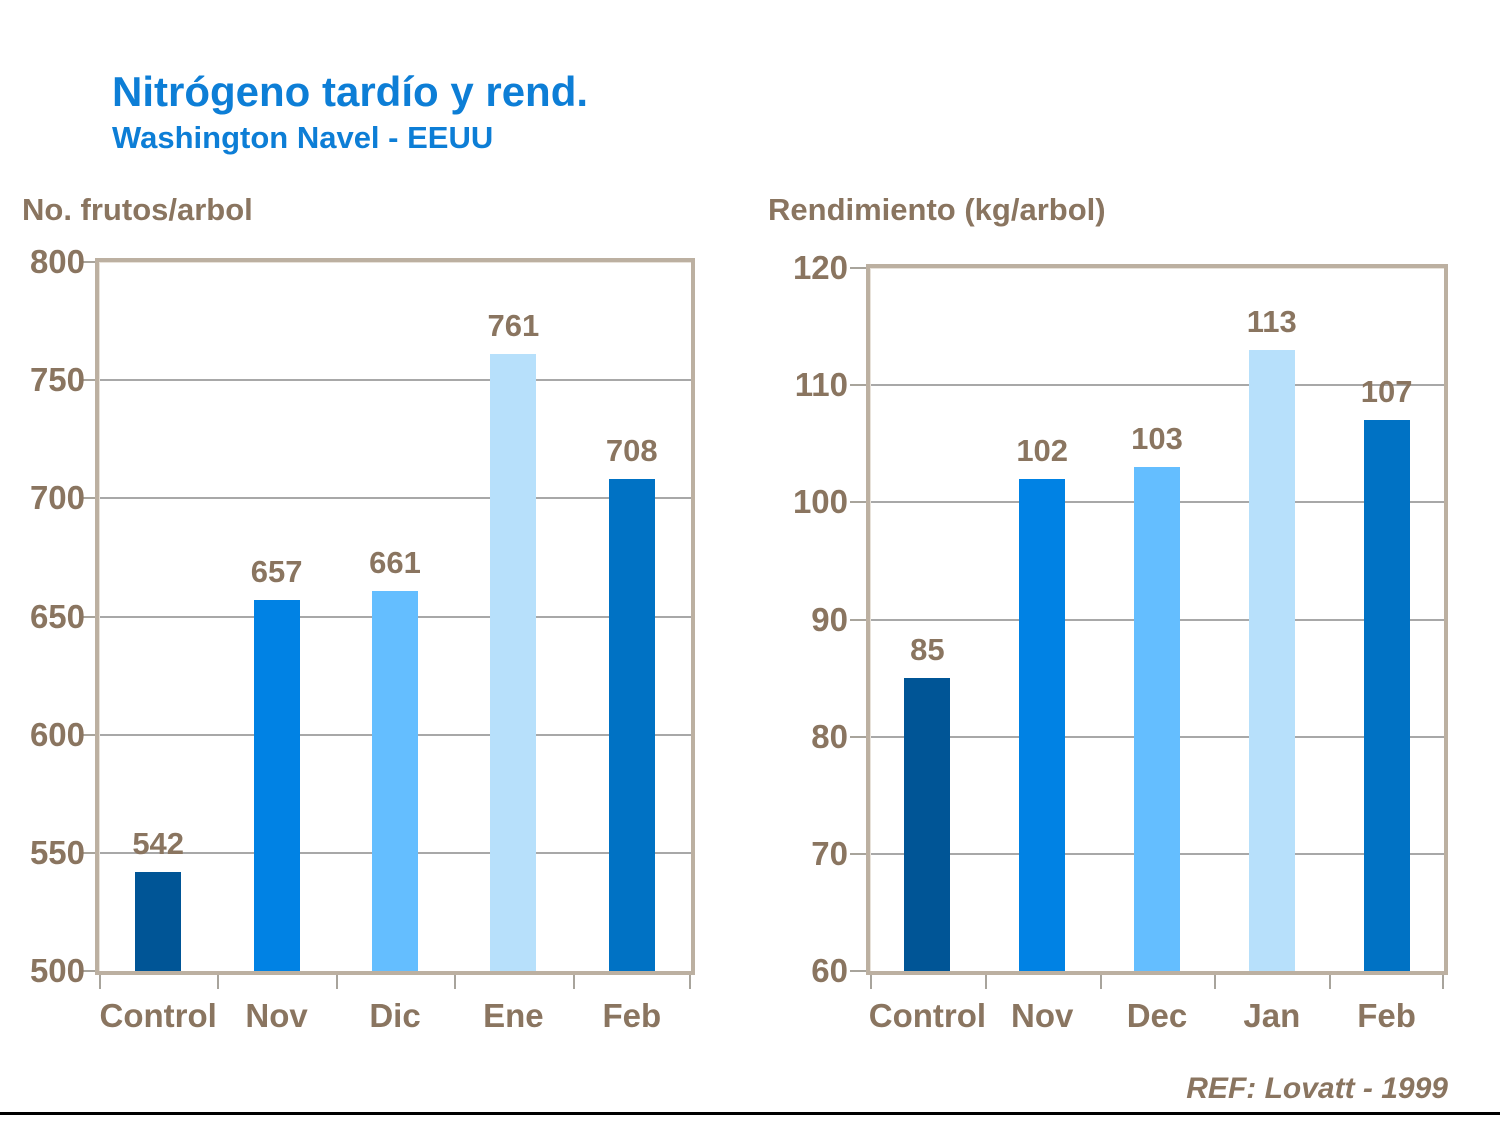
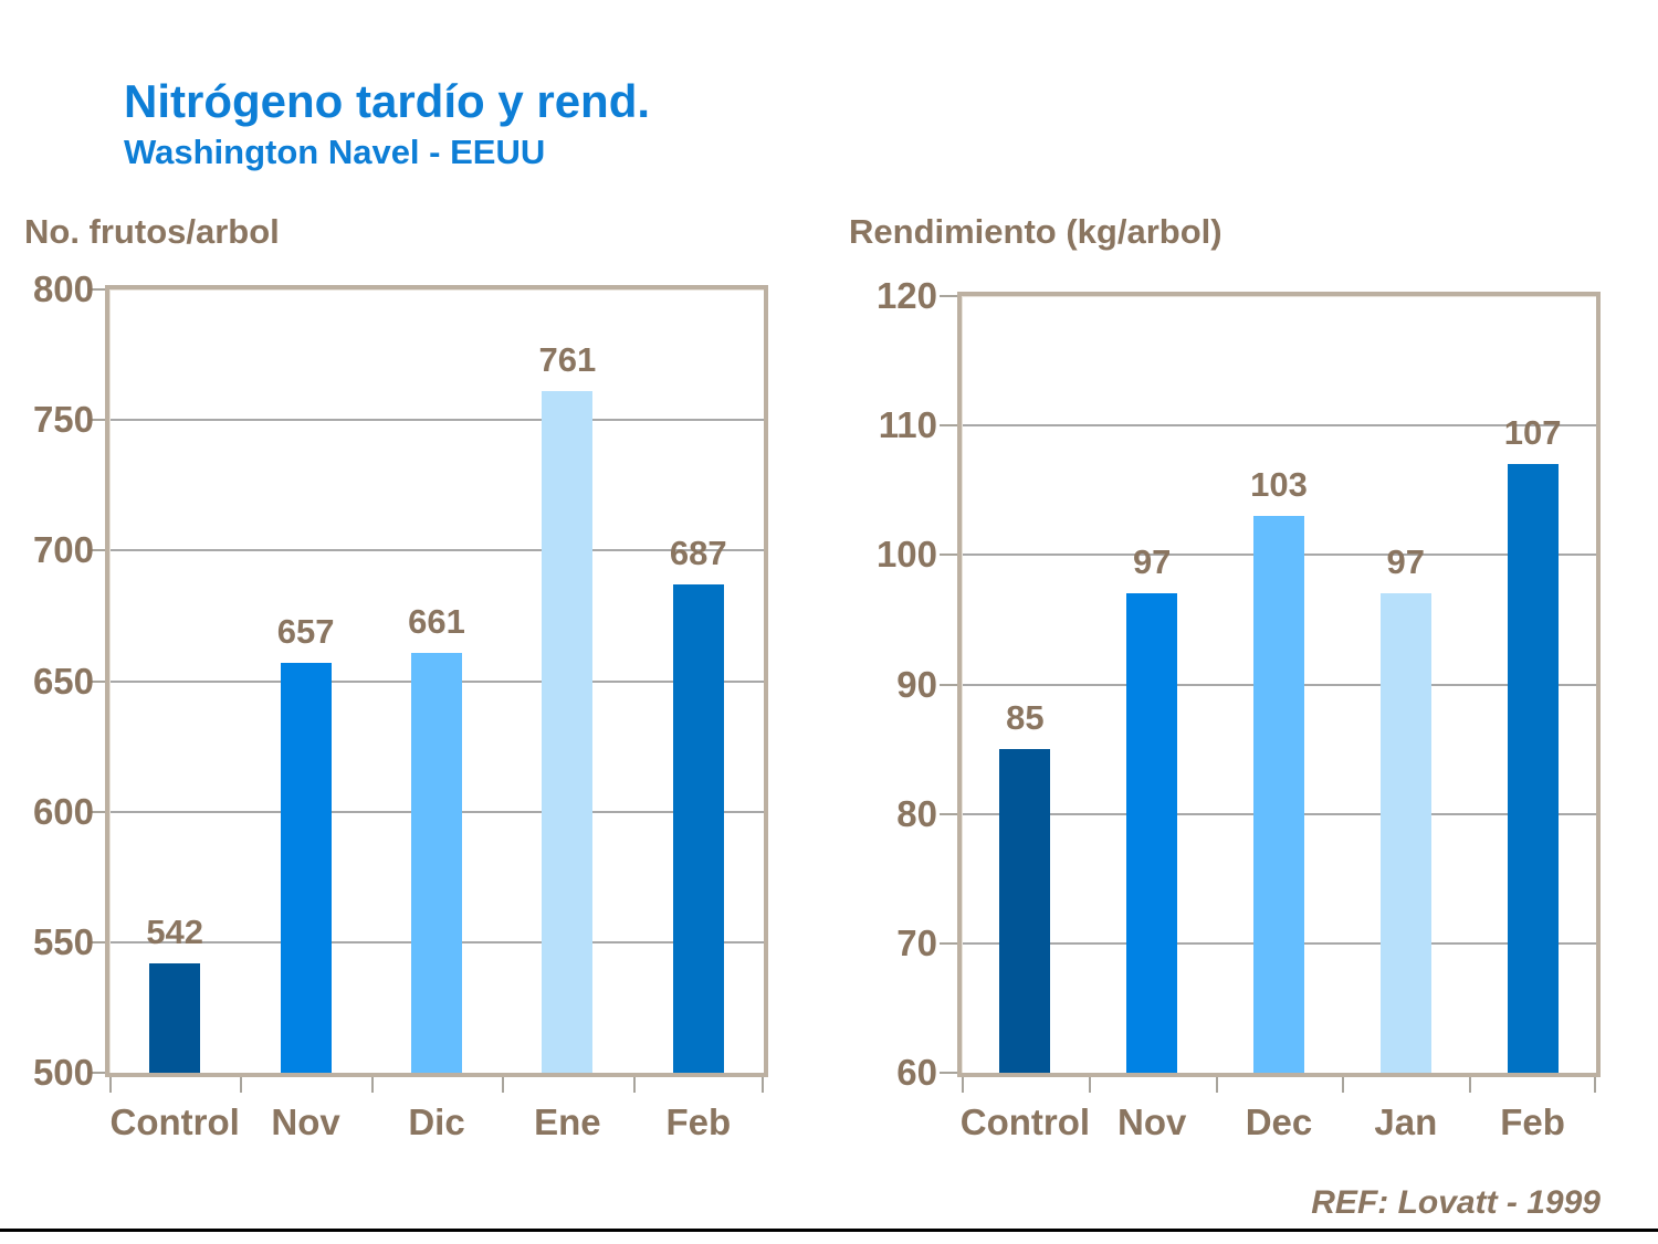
No. frutos/arbol/Feb: 708 -> 687
Rendimiento (kg/arbol)/Nov: 102 -> 97
Rendimiento (kg/arbol)/Jan: 113 -> 97
